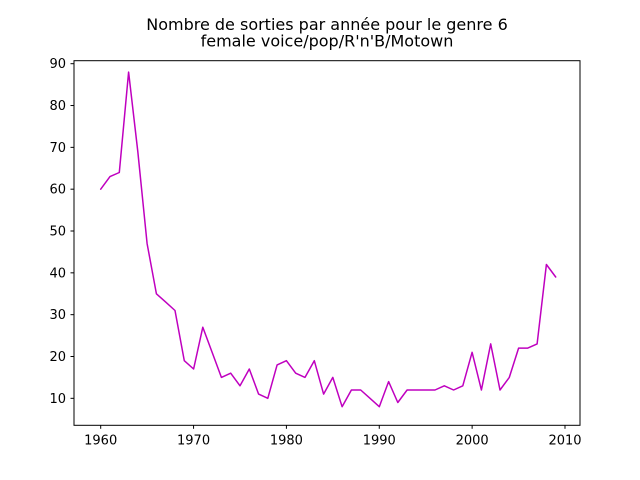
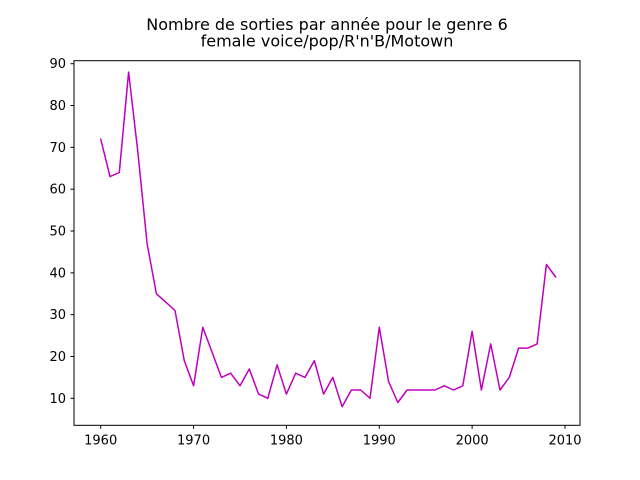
1960: 60 -> 72
1970: 17 -> 13
1980: 19 -> 11
1990: 8 -> 27
2000: 21 -> 26
